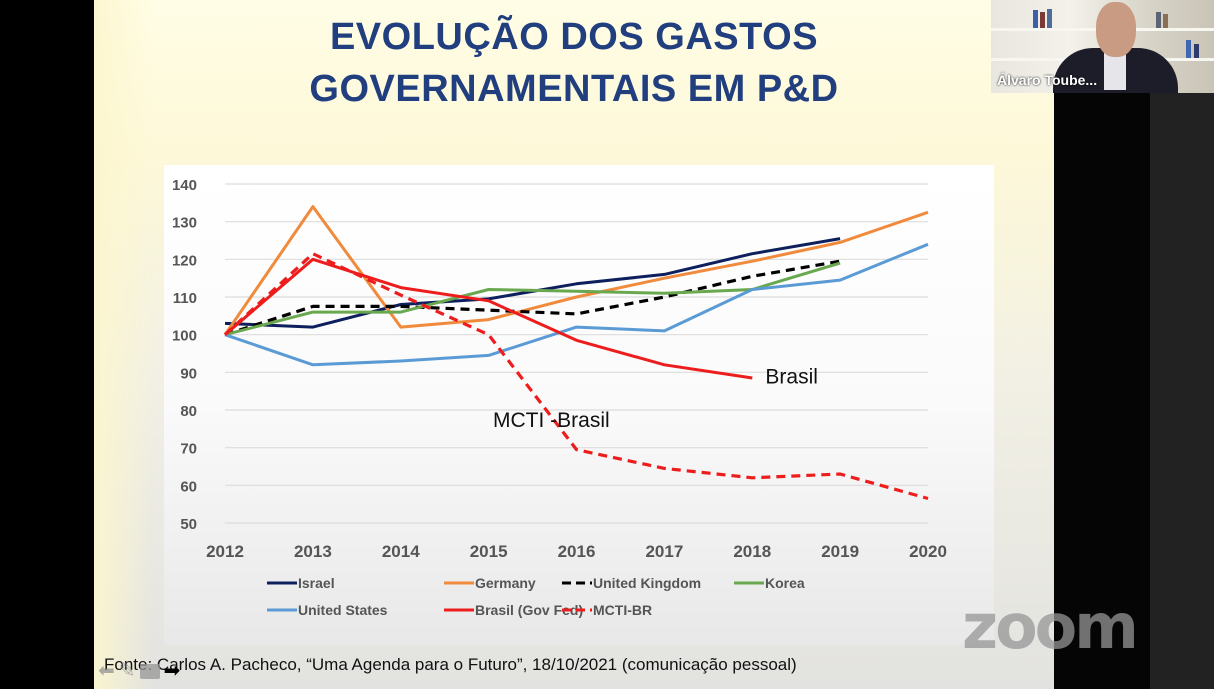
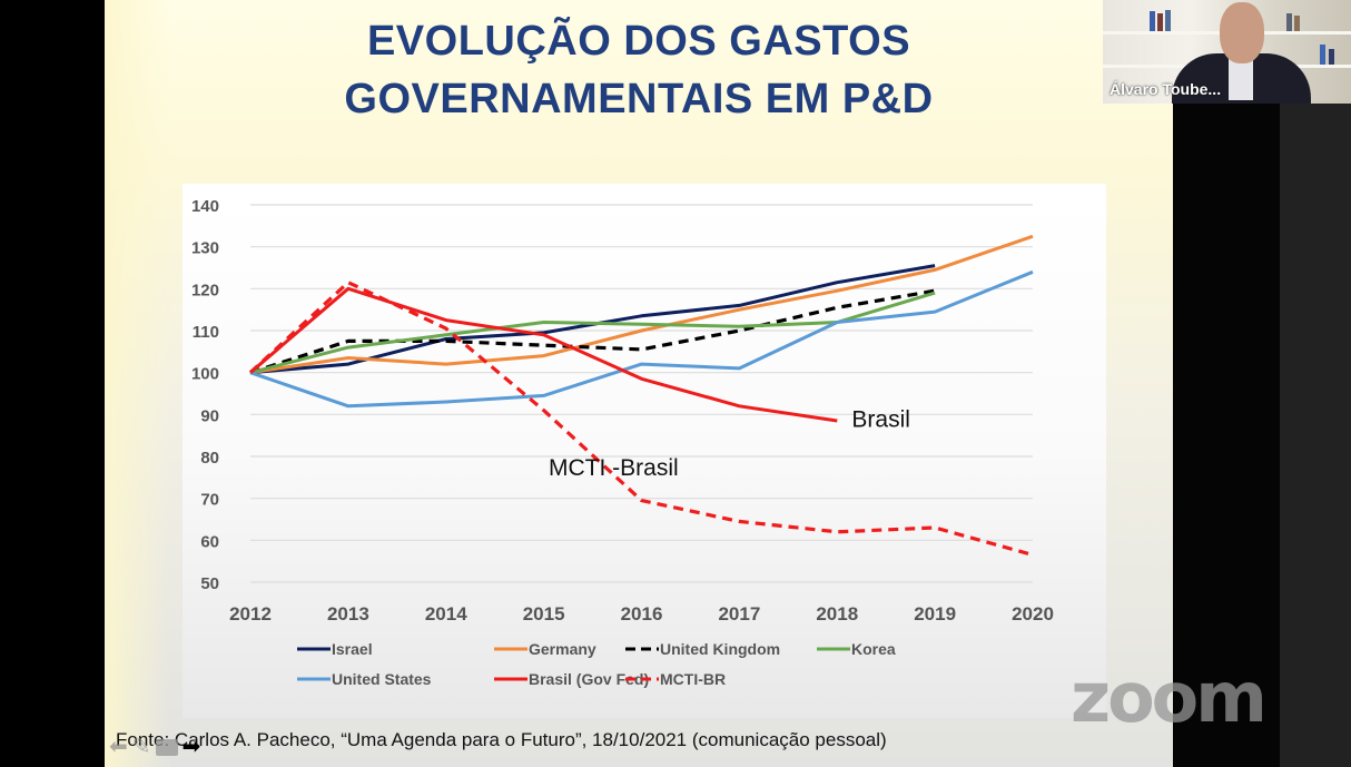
Israel/2012: 103 -> 100
Germany/2013: 134 -> 104
Korea/2014: 106 -> 109
MCTI-BR/2015: 100 -> 91
